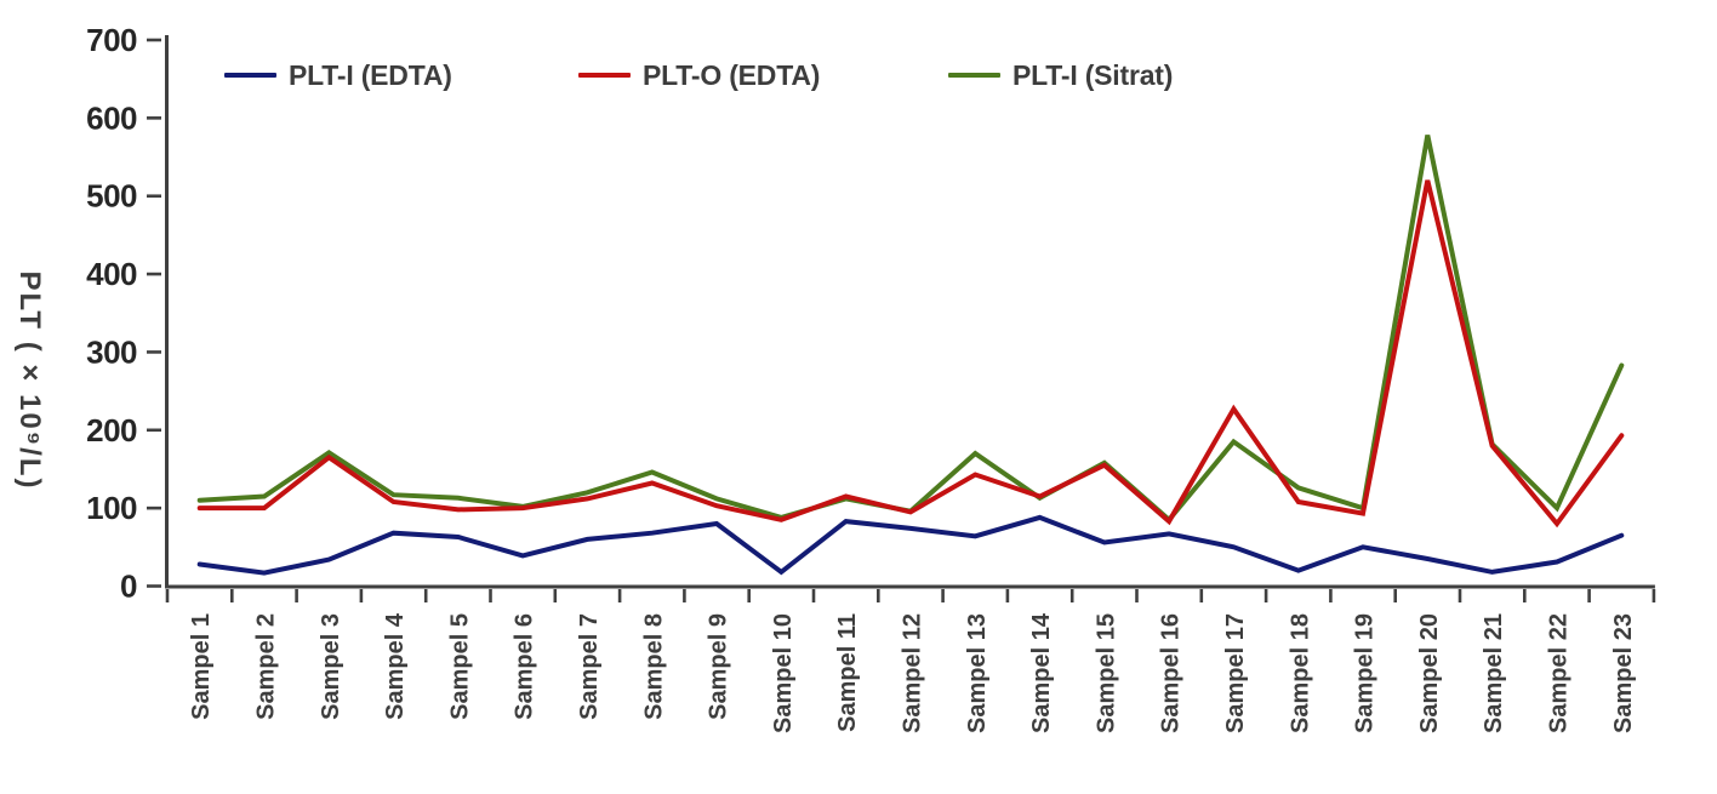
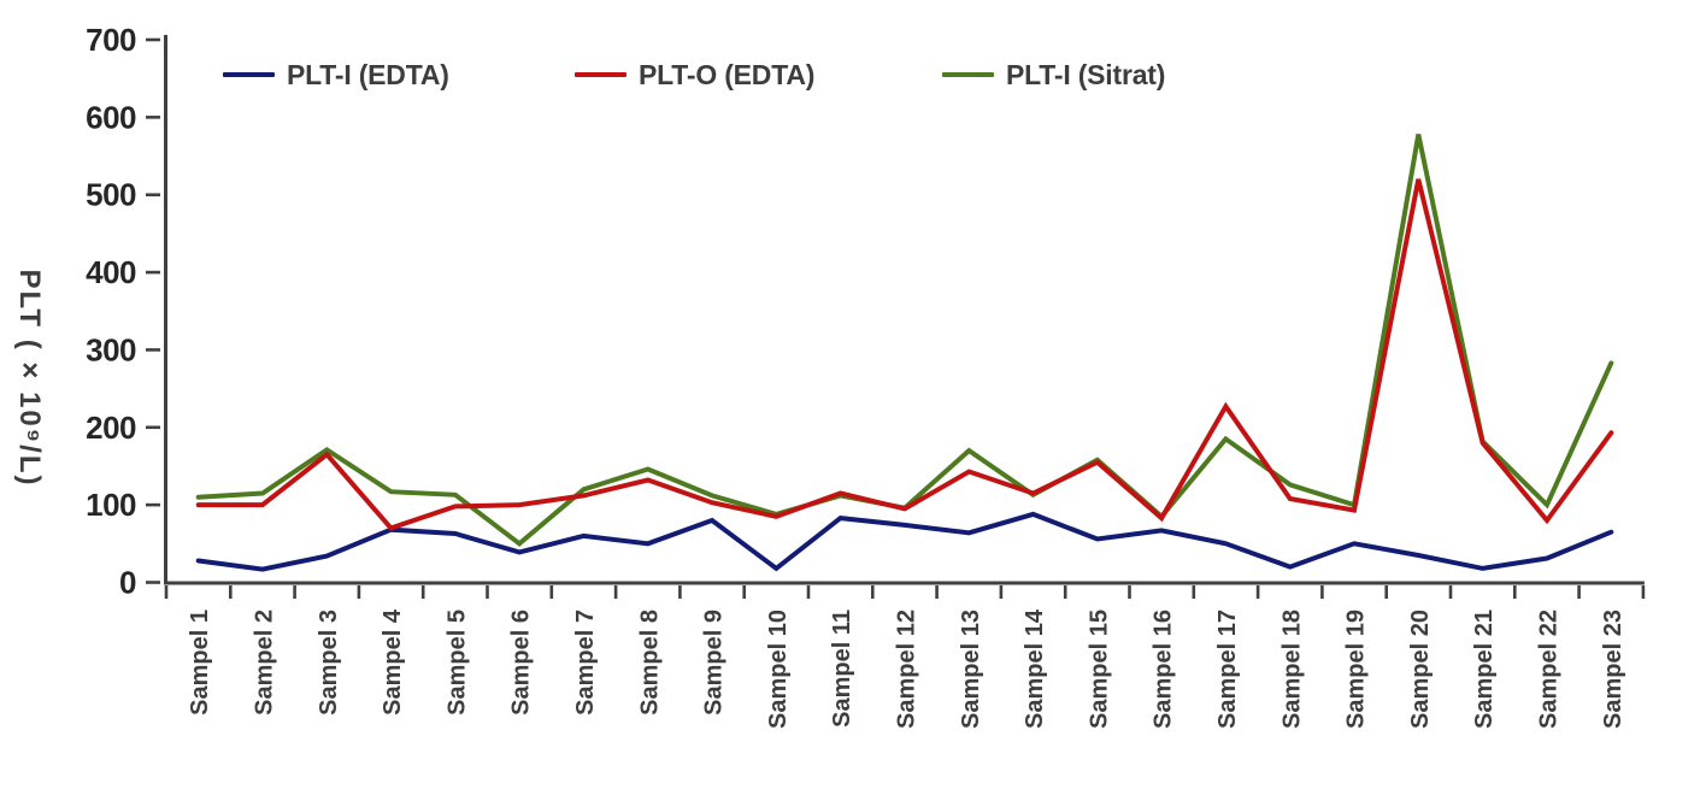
PLT-O (EDTA)/Sampel 4: 110 -> 70
PLT-I (Sitrat)/Sampel 6: 100 -> 50
PLT-I (EDTA)/Sampel 8: 70 -> 50
